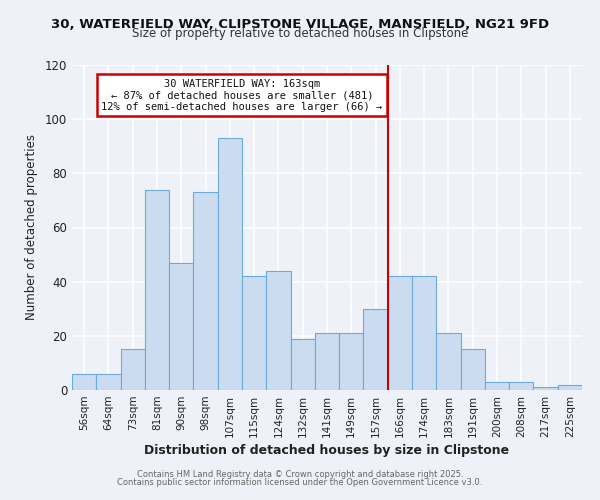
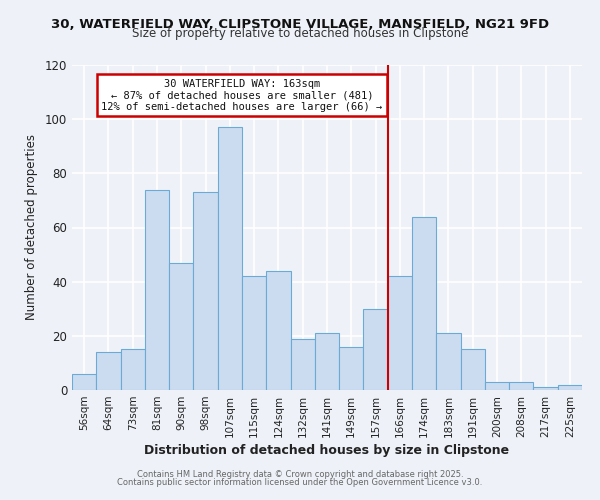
64sqm: 6 -> 14
107sqm: 93 -> 97
149sqm: 21 -> 16
174sqm: 42 -> 64
